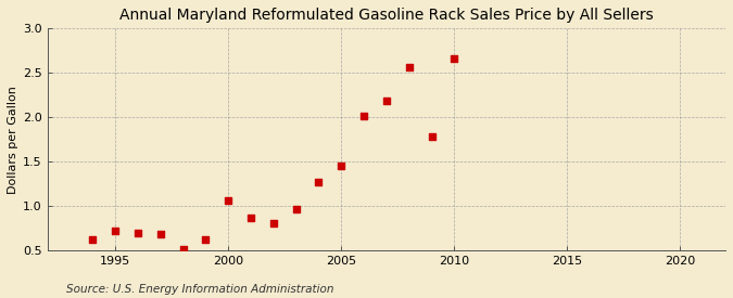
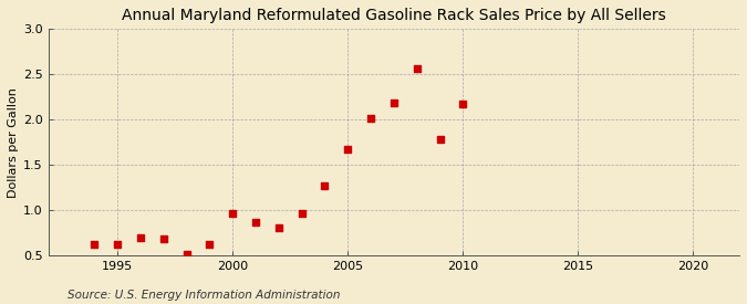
1995: 0.72 -> 0.63
2000: 1.06 -> 0.97
2005: 1.46 -> 1.67
2010: 2.66 -> 2.17
